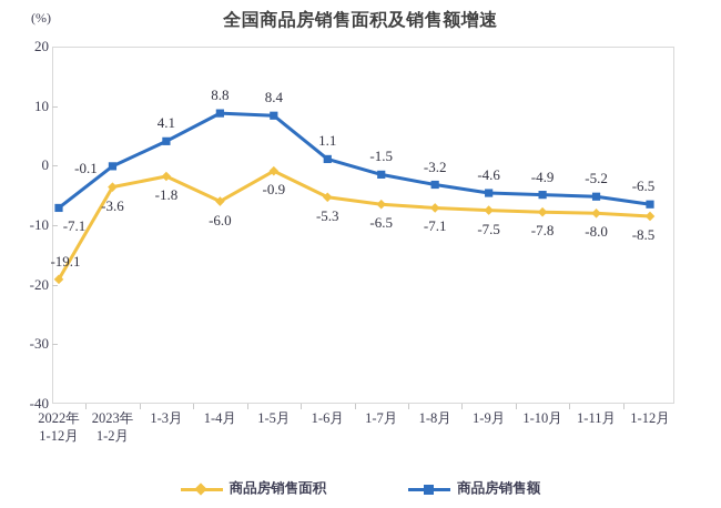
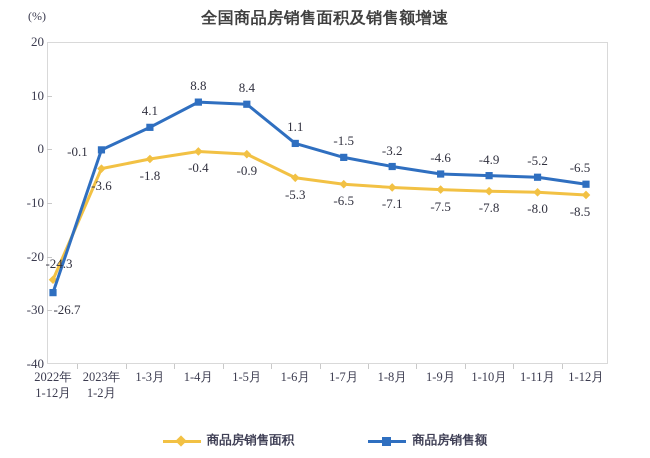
商品房销售面积/2022年 1-12月: -19.1 -> -24.3
商品房销售额/2022年 1-12月: -7.1 -> -26.7
商品房销售面积/1-4月: -6.0 -> -0.4
